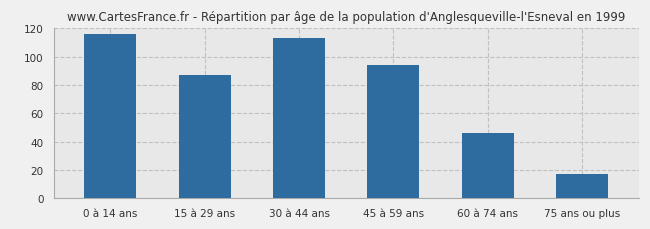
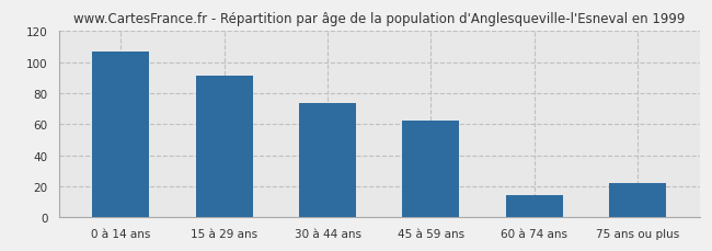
0 à 14 ans: 116 -> 107
15 à 29 ans: 87 -> 91
30 à 44 ans: 113 -> 74
45 à 59 ans: 94 -> 62
60 à 74 ans: 46 -> 14
75 ans ou plus: 17 -> 22
